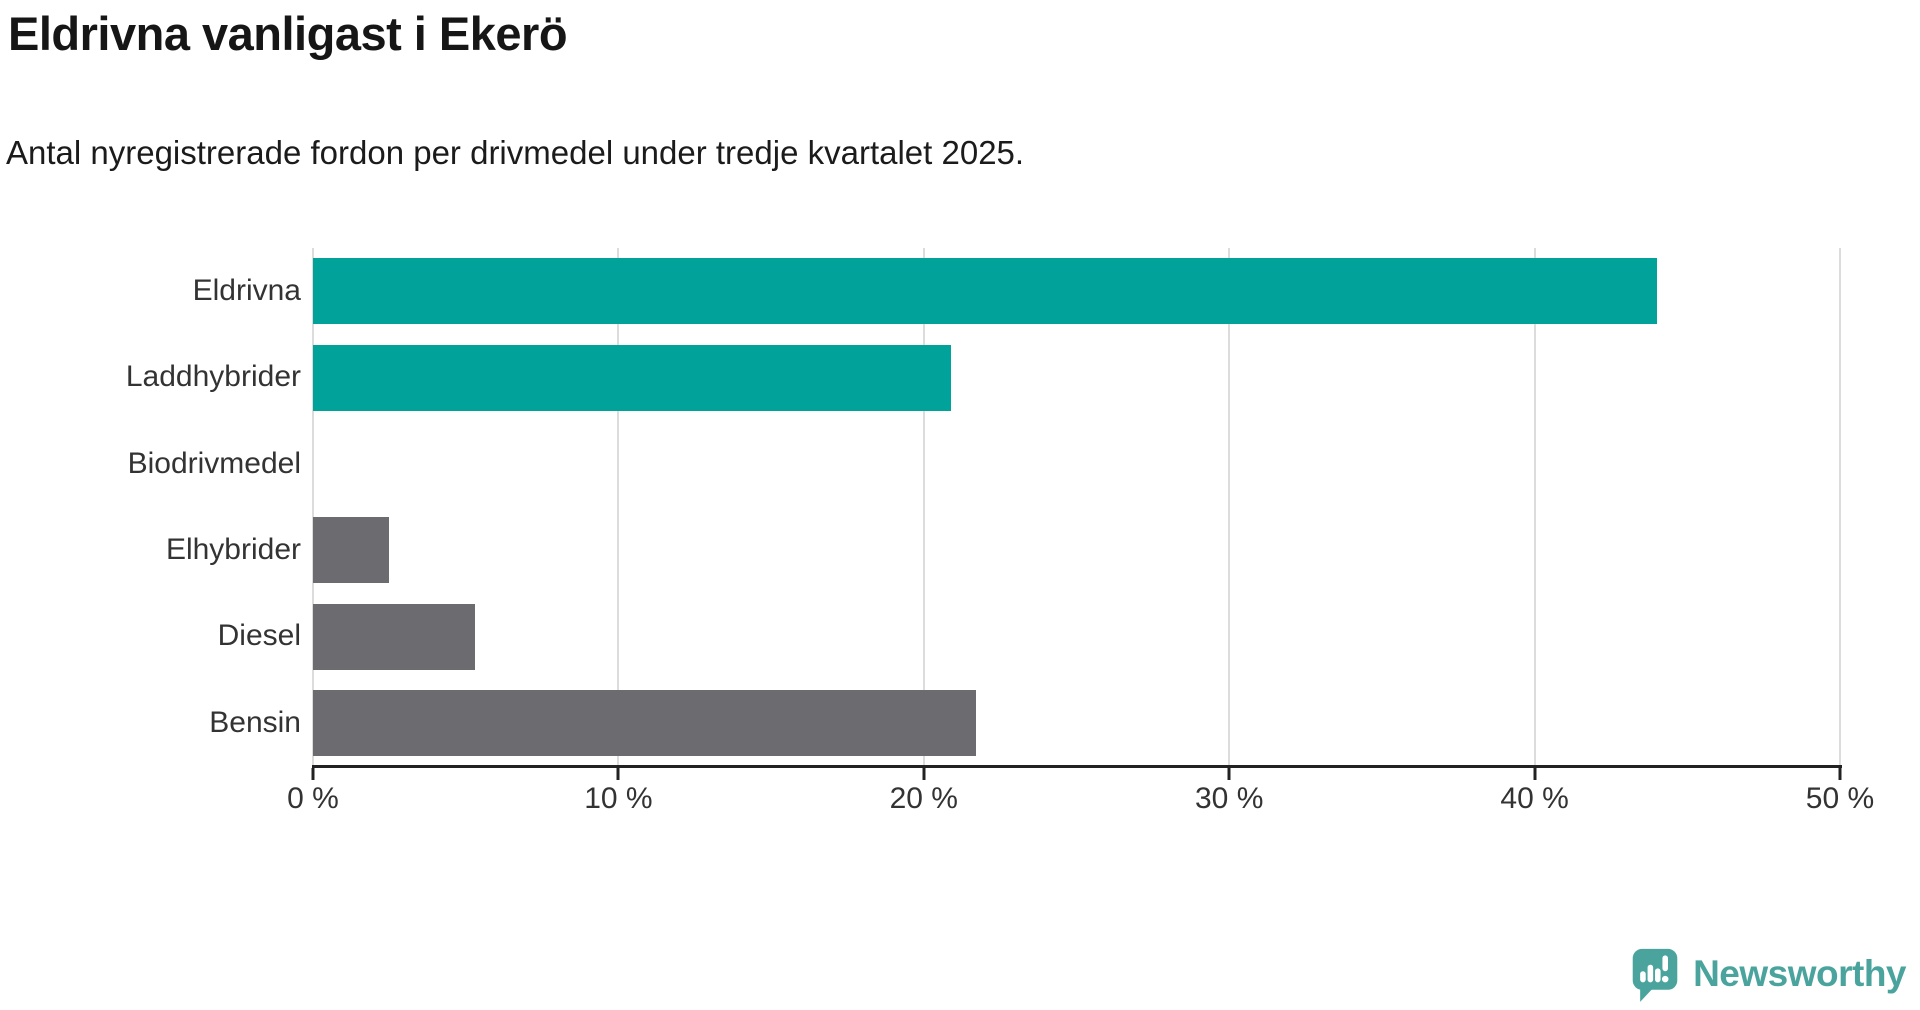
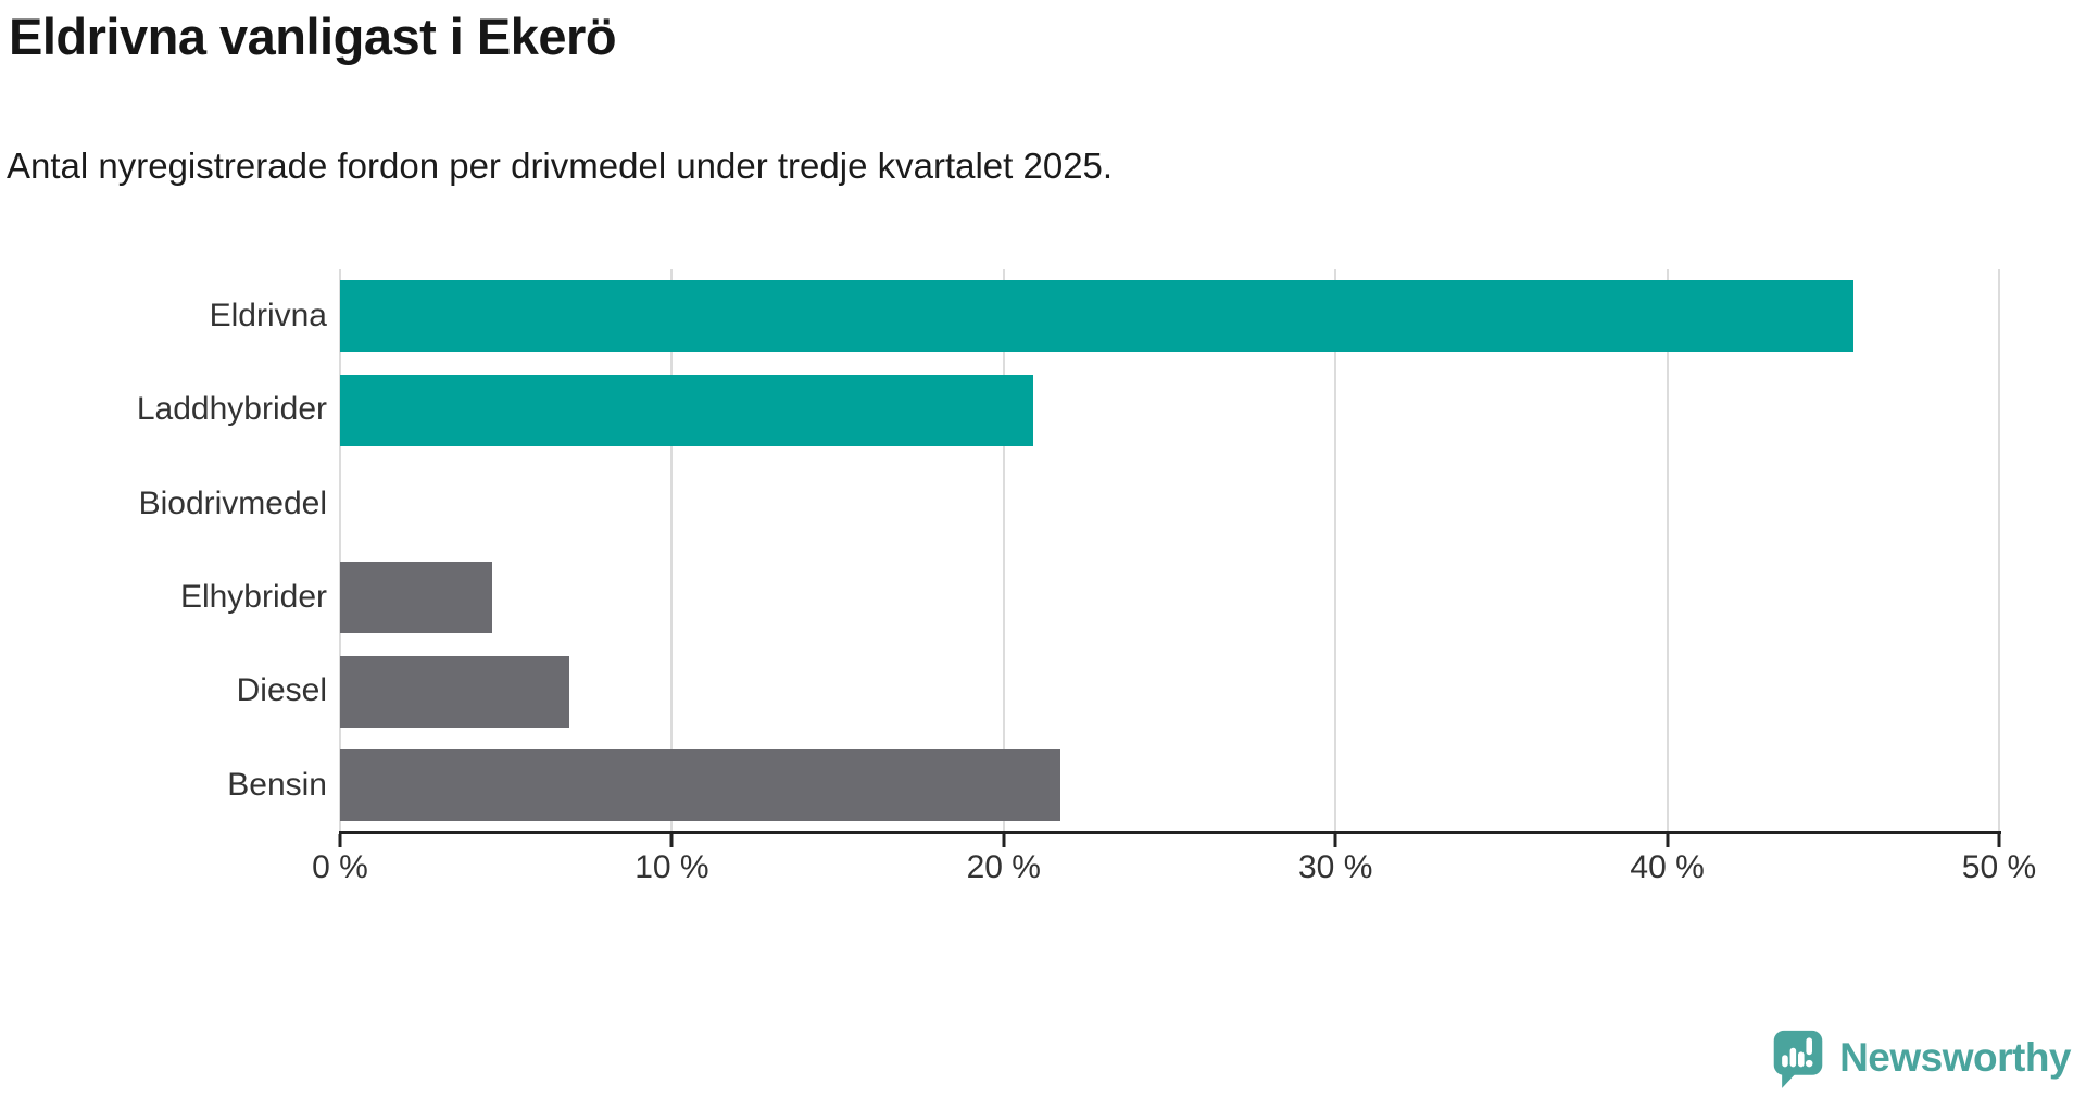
Eldrivna: 44.0% -> 45.6%
Elhybrider: 2.5% -> 4.6%
Diesel: 5.3% -> 6.9%
